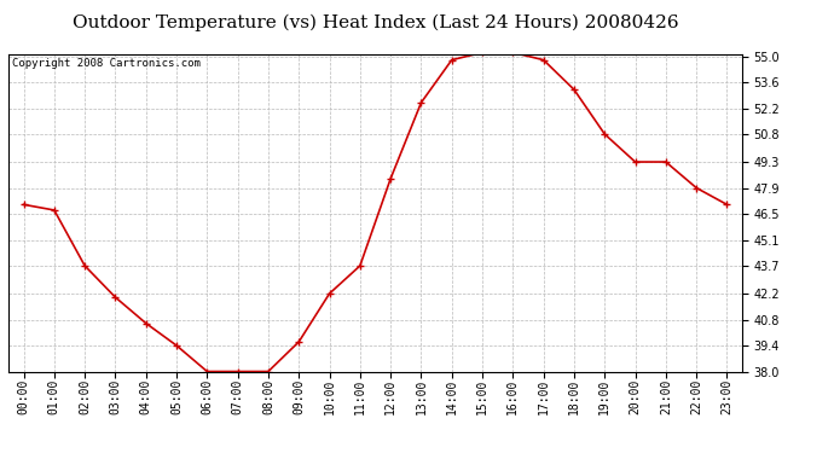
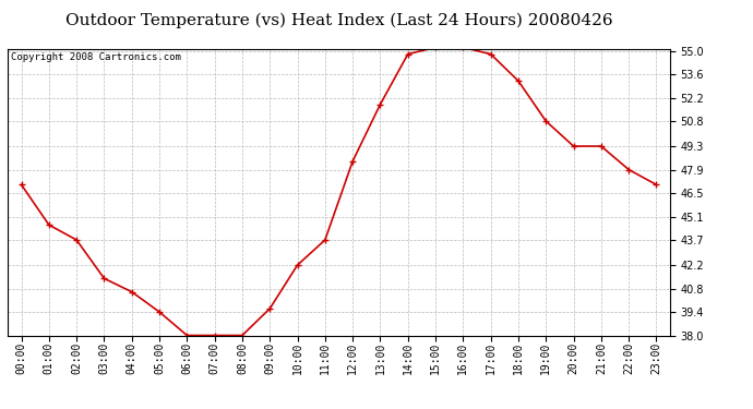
01:00: 46.7 -> 44.6
03:00: 42.0 -> 41.4
13:00: 52.5 -> 51.8
